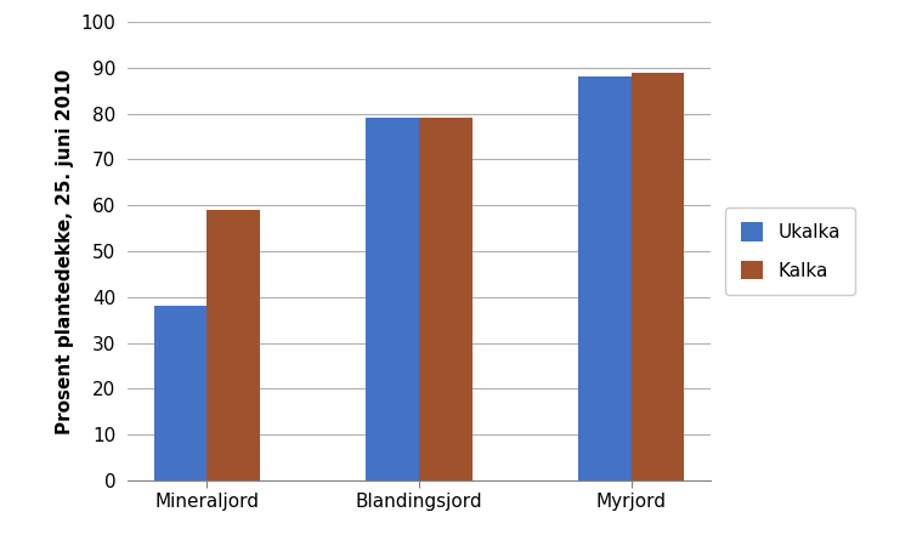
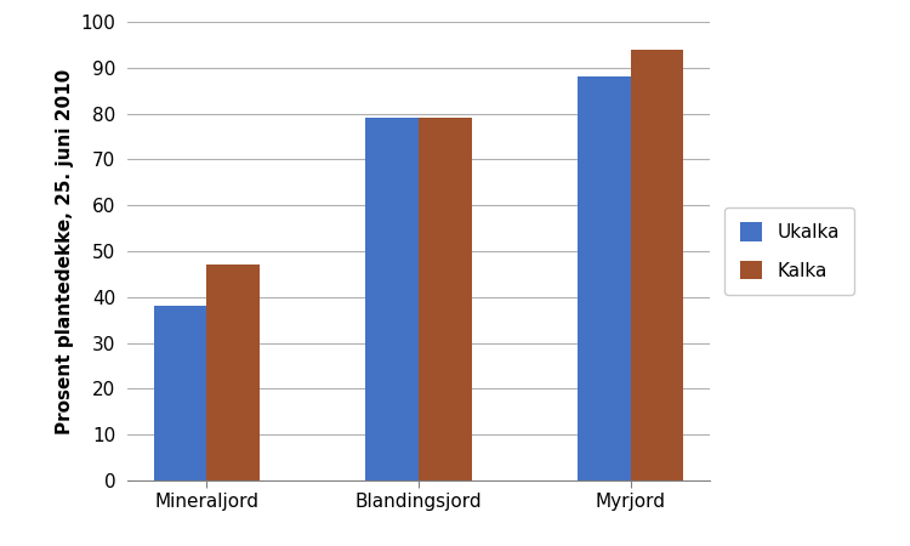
Kalka/Mineraljord: 59 -> 47
Kalka/Myrjord: 89 -> 94
